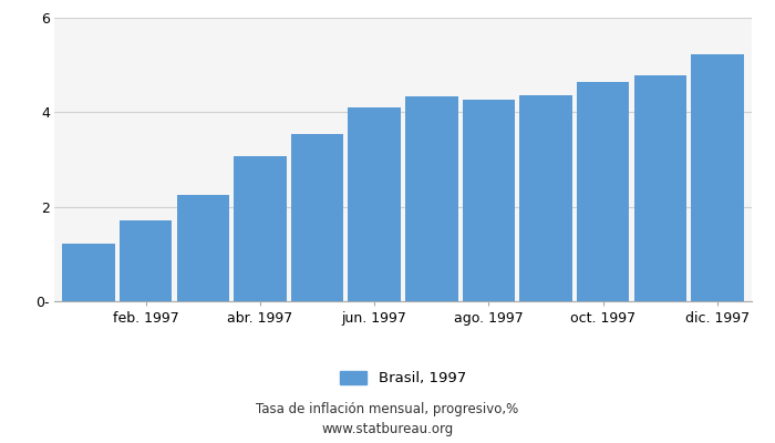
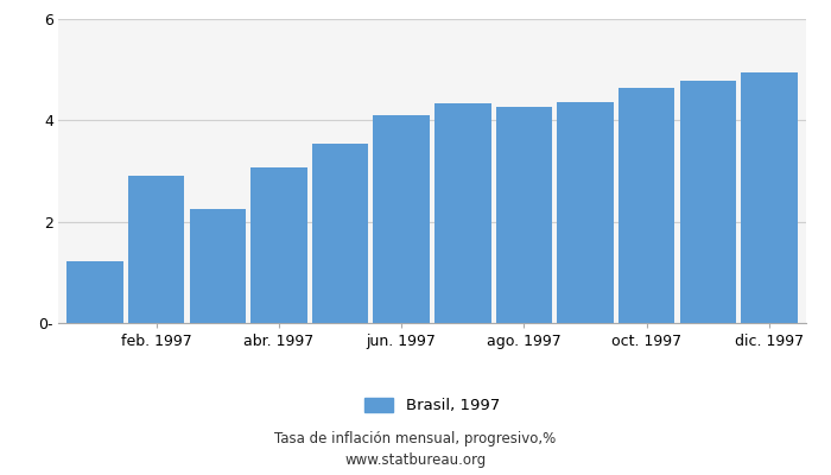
feb. 1997: 1.72 -> 2.90
dic. 1997: 5.22 -> 4.95
